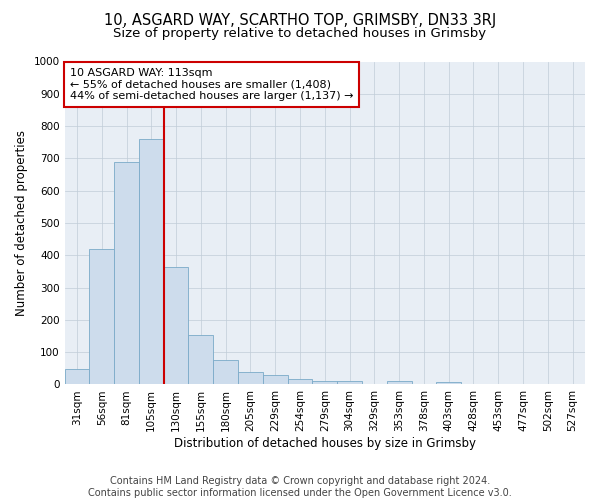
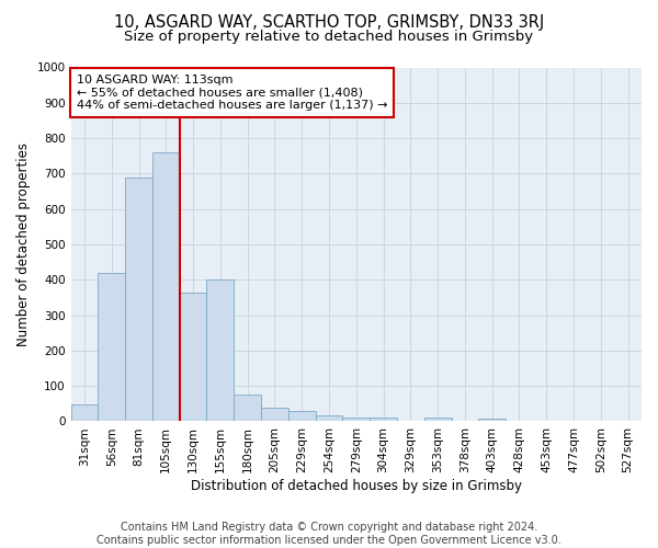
155sqm: 153 -> 400
